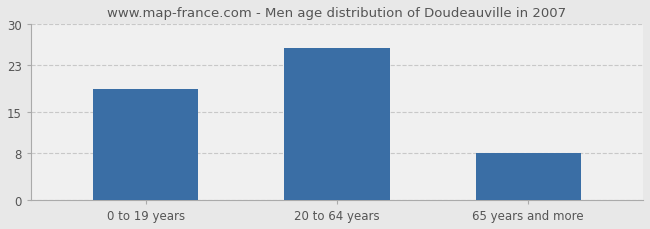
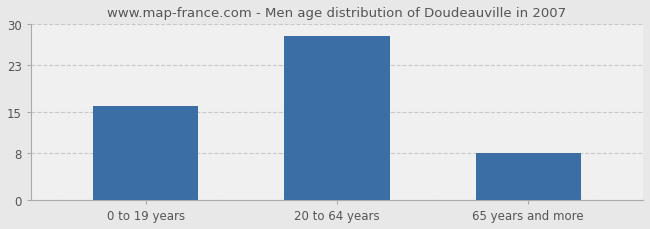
0 to 19 years: 19 -> 16
20 to 64 years: 26 -> 28
